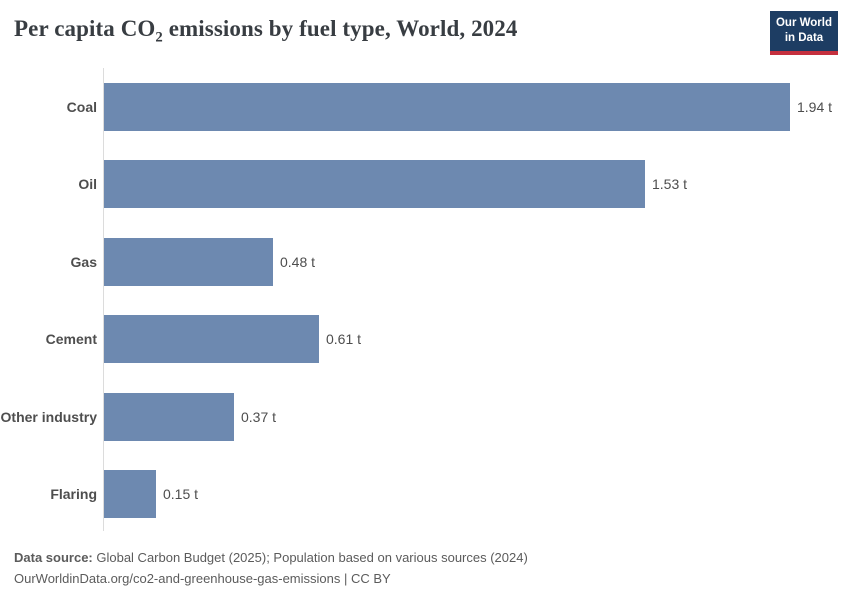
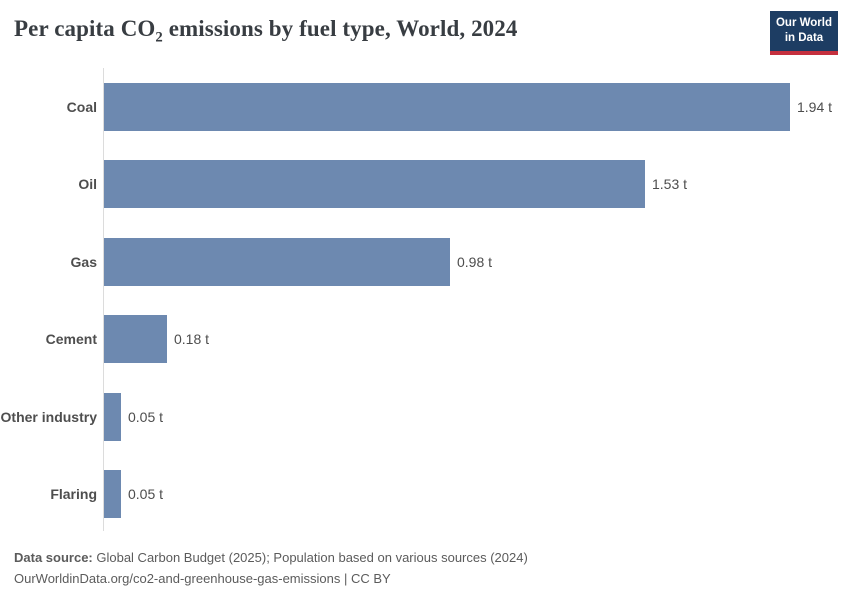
Gas: 0.48 -> 0.98
Cement: 0.61 -> 0.18
Other industry: 0.37 -> 0.05
Flaring: 0.15 -> 0.05
